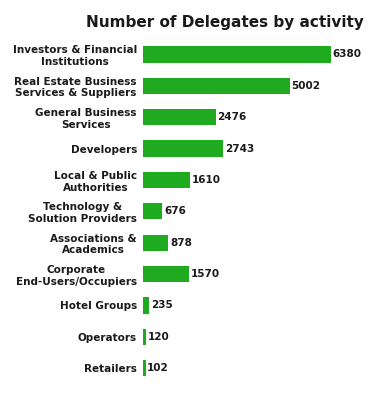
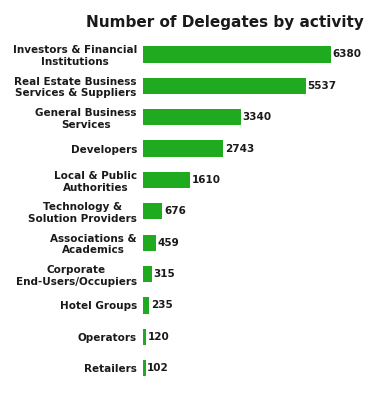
Real Estate Business Services & Suppliers: 5002 -> 5537
General Business Services: 2476 -> 3340
Associations & Academics: 878 -> 459
Corporate End-Users/Occupiers: 1570 -> 315
